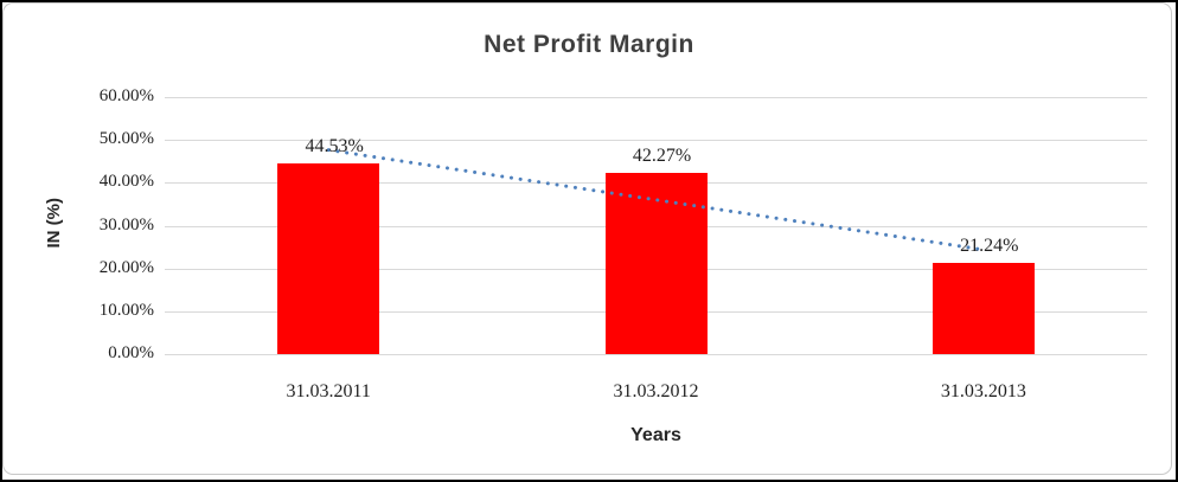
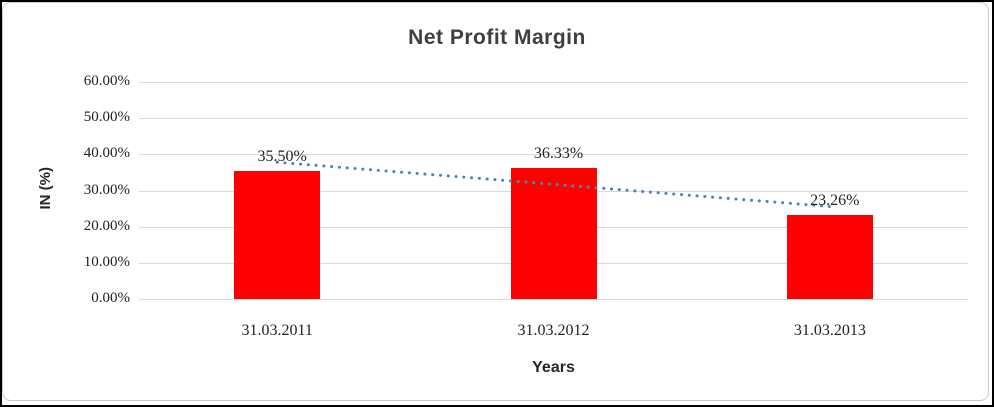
31.03.2011: 44.53% -> 35.50%
31.03.2012: 42.27% -> 36.33%
31.03.2013: 21.24% -> 23.26%
